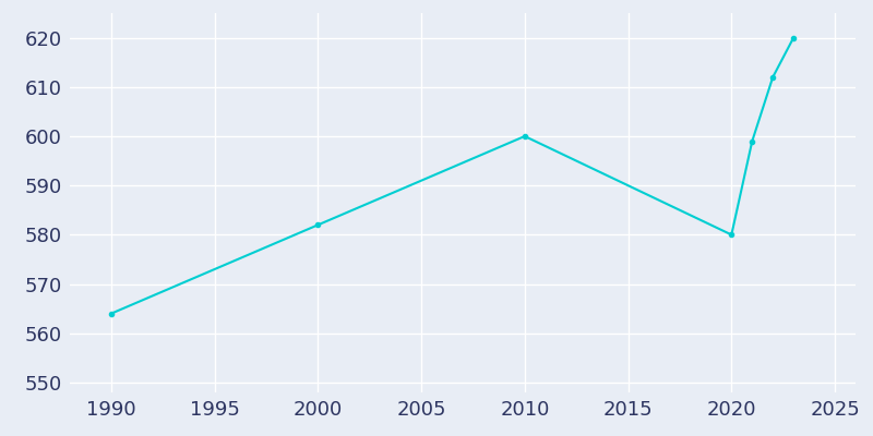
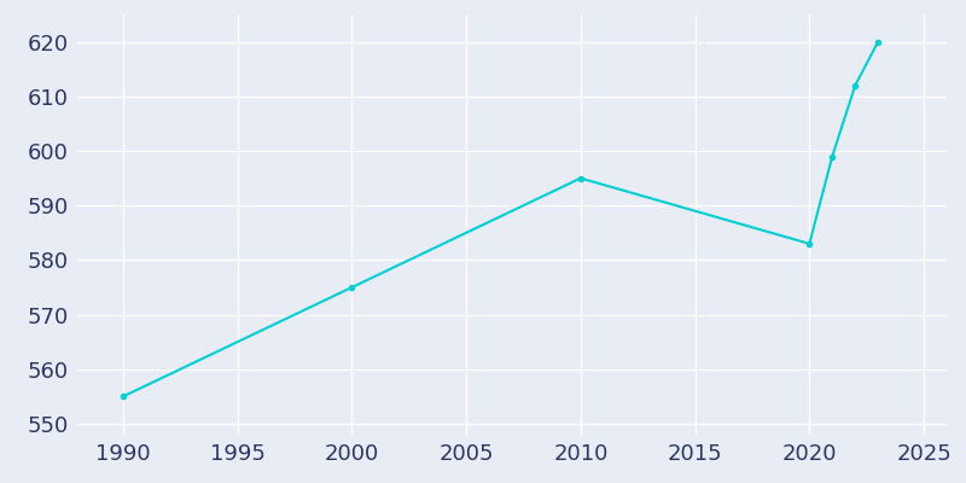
1990: 564 -> 555
2000: 582 -> 575
2010: 600 -> 595
2020: 580 -> 583
